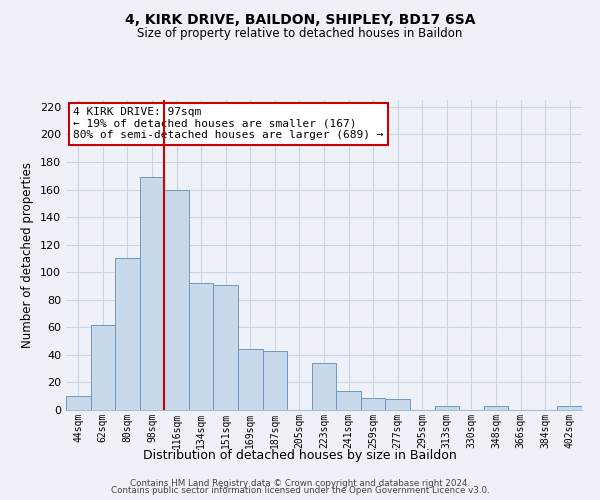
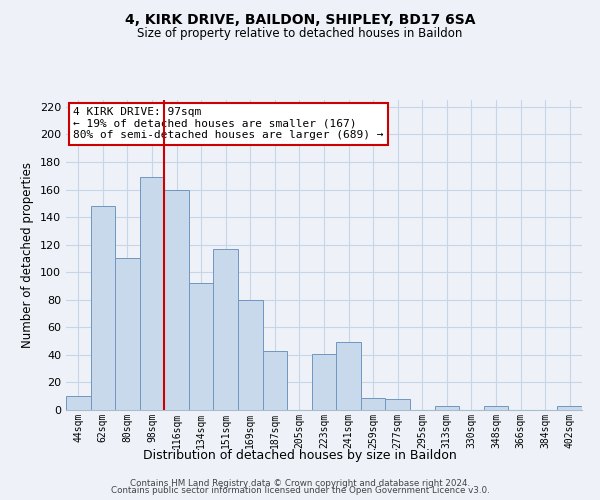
62sqm: 62 -> 148
151sqm: 91 -> 117
169sqm: 44 -> 80
223sqm: 34 -> 41
241sqm: 14 -> 49
